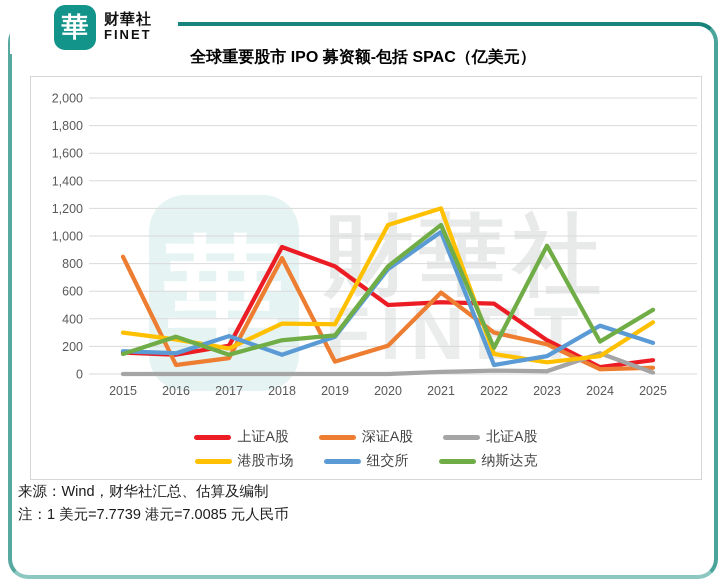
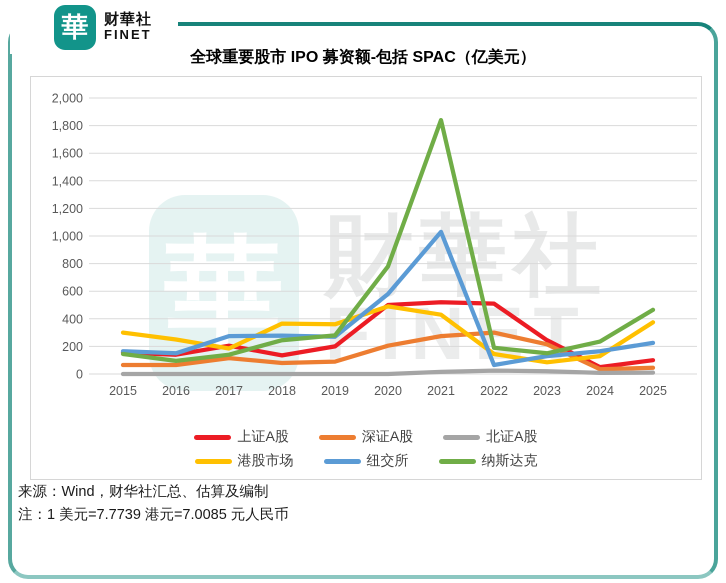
深证A股/2015: 850 -> 60
纳斯达克/2016: 270 -> 100
上证A股/2018: 920 -> 140
深证A股/2018: 840 -> 80
纽交所/2018: 140 -> 280
上证A股/2019: 780 -> 200
港股市场/2020: 1080 -> 490
纽交所/2020: 760 -> 580
深证A股/2021: 590 -> 280
港股市场/2021: 1200 -> 430
纳斯达克/2021: 1080 -> 1840
纳斯达克/2023: 930 -> 150
北证A股/2024: 150 -> 10
纽交所/2024: 350 -> 160
